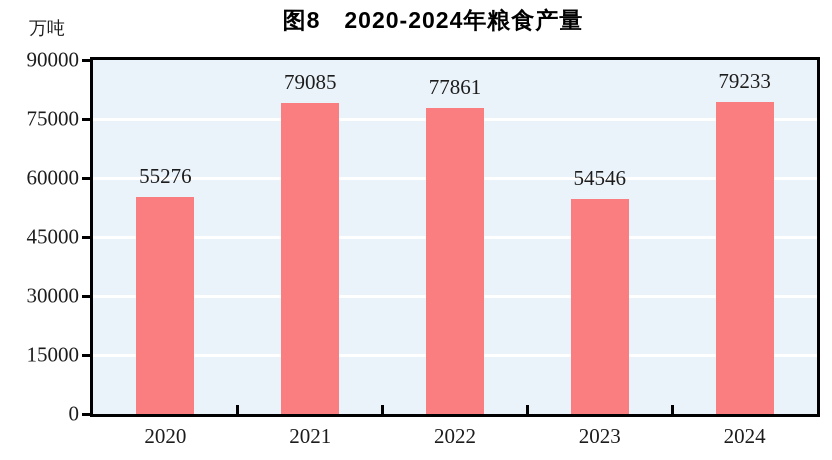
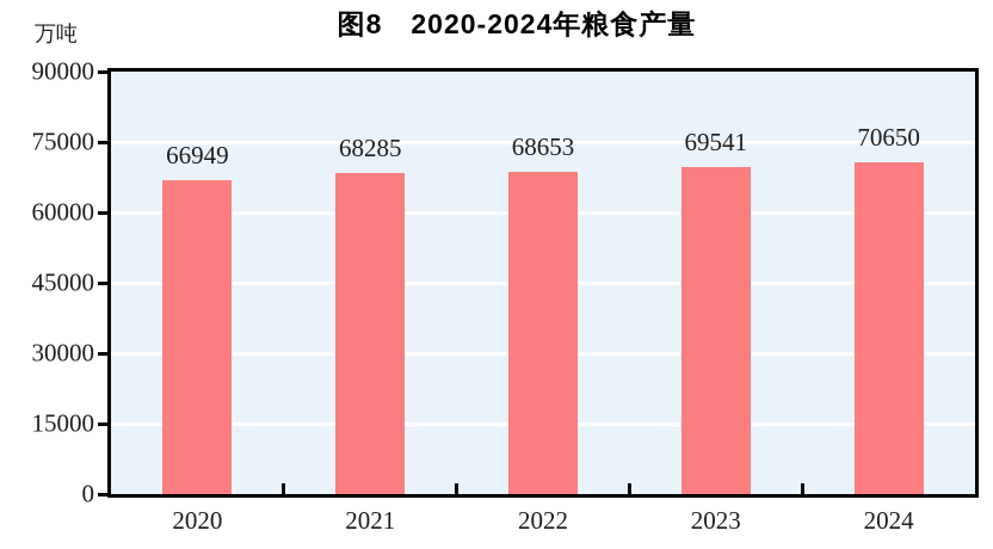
2020: 55276 -> 66949
2021: 79085 -> 68285
2022: 77861 -> 68653
2023: 54546 -> 69541
2024: 79233 -> 70650
